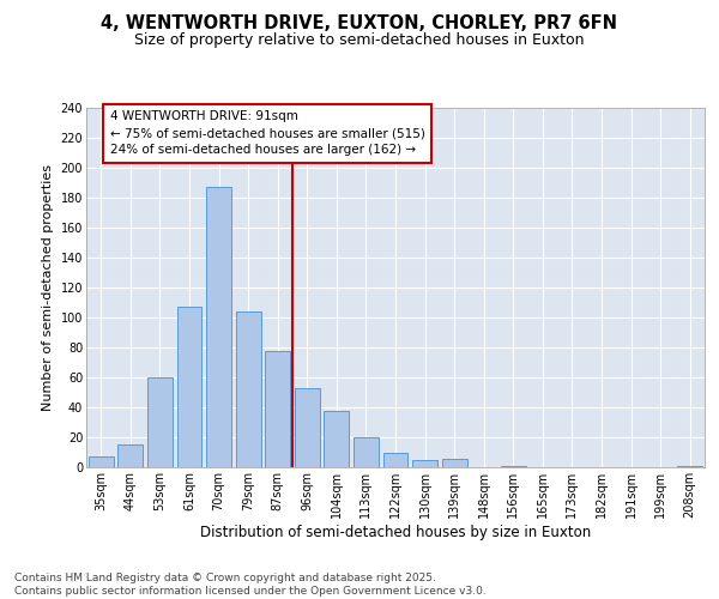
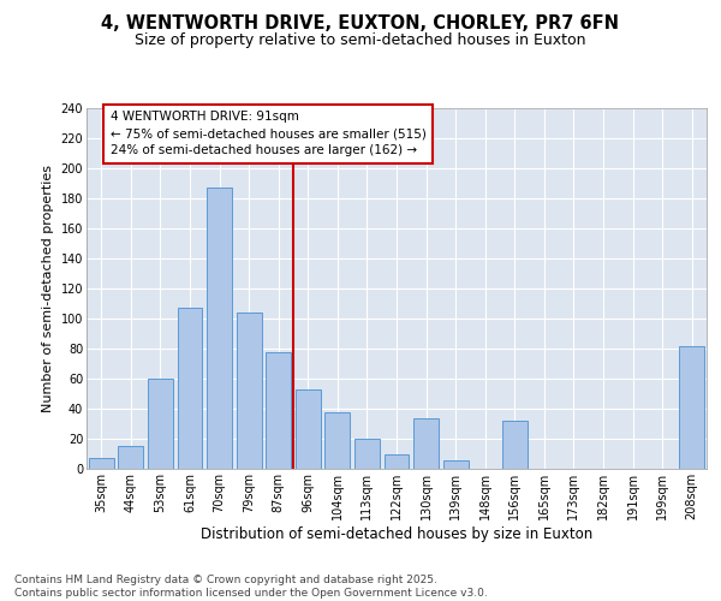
130sqm: 5 -> 34
156sqm: 1 -> 32
208sqm: 1 -> 82
